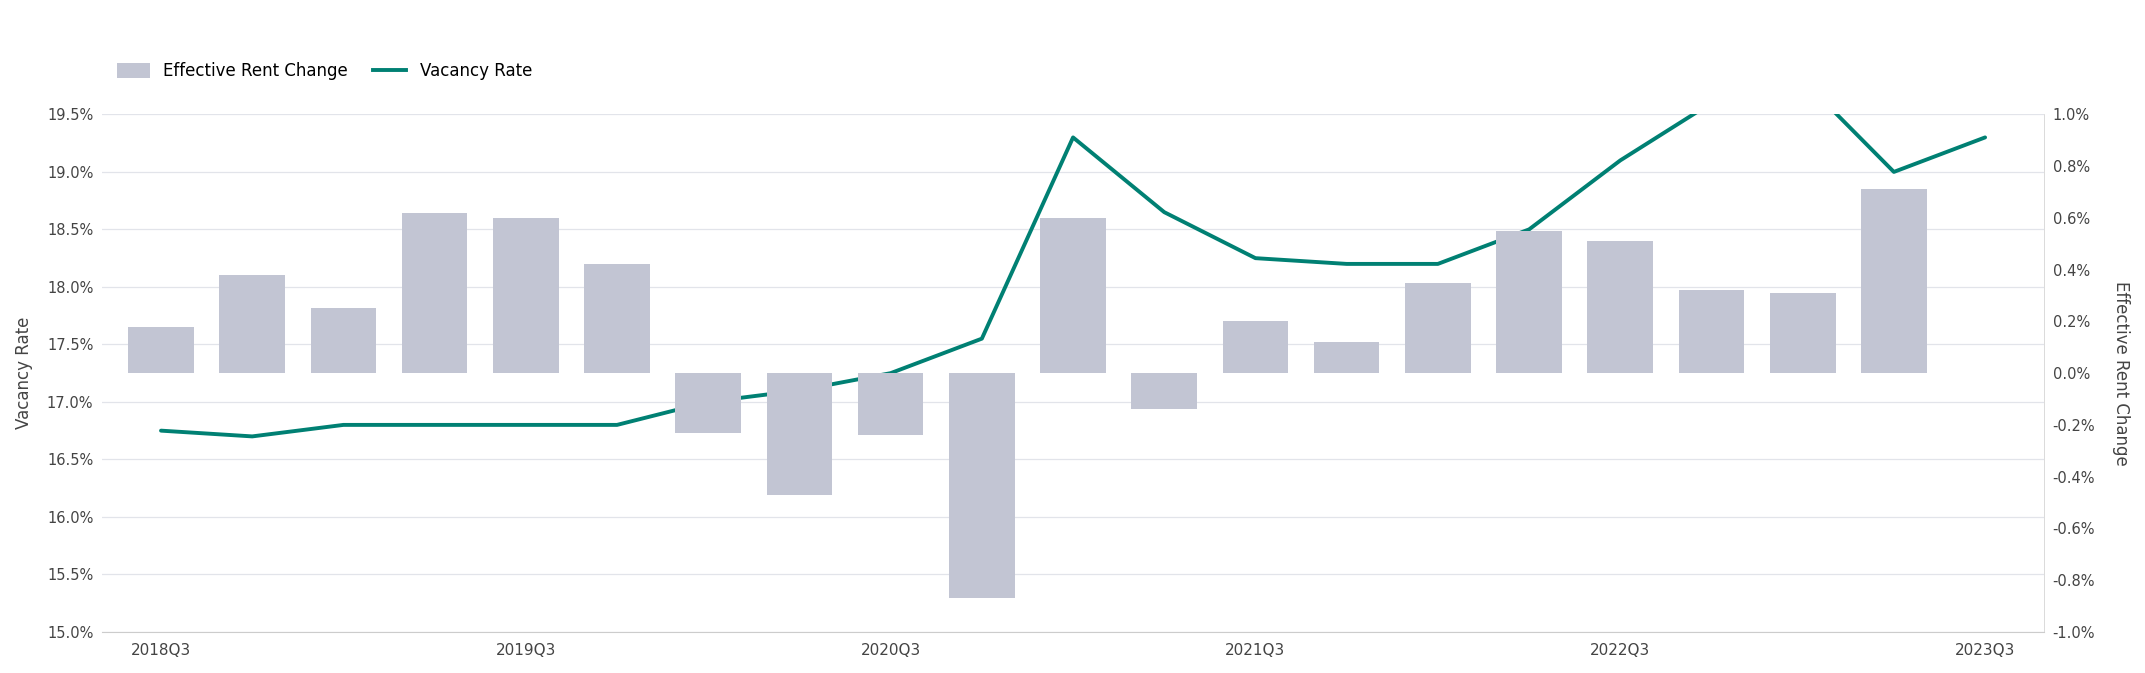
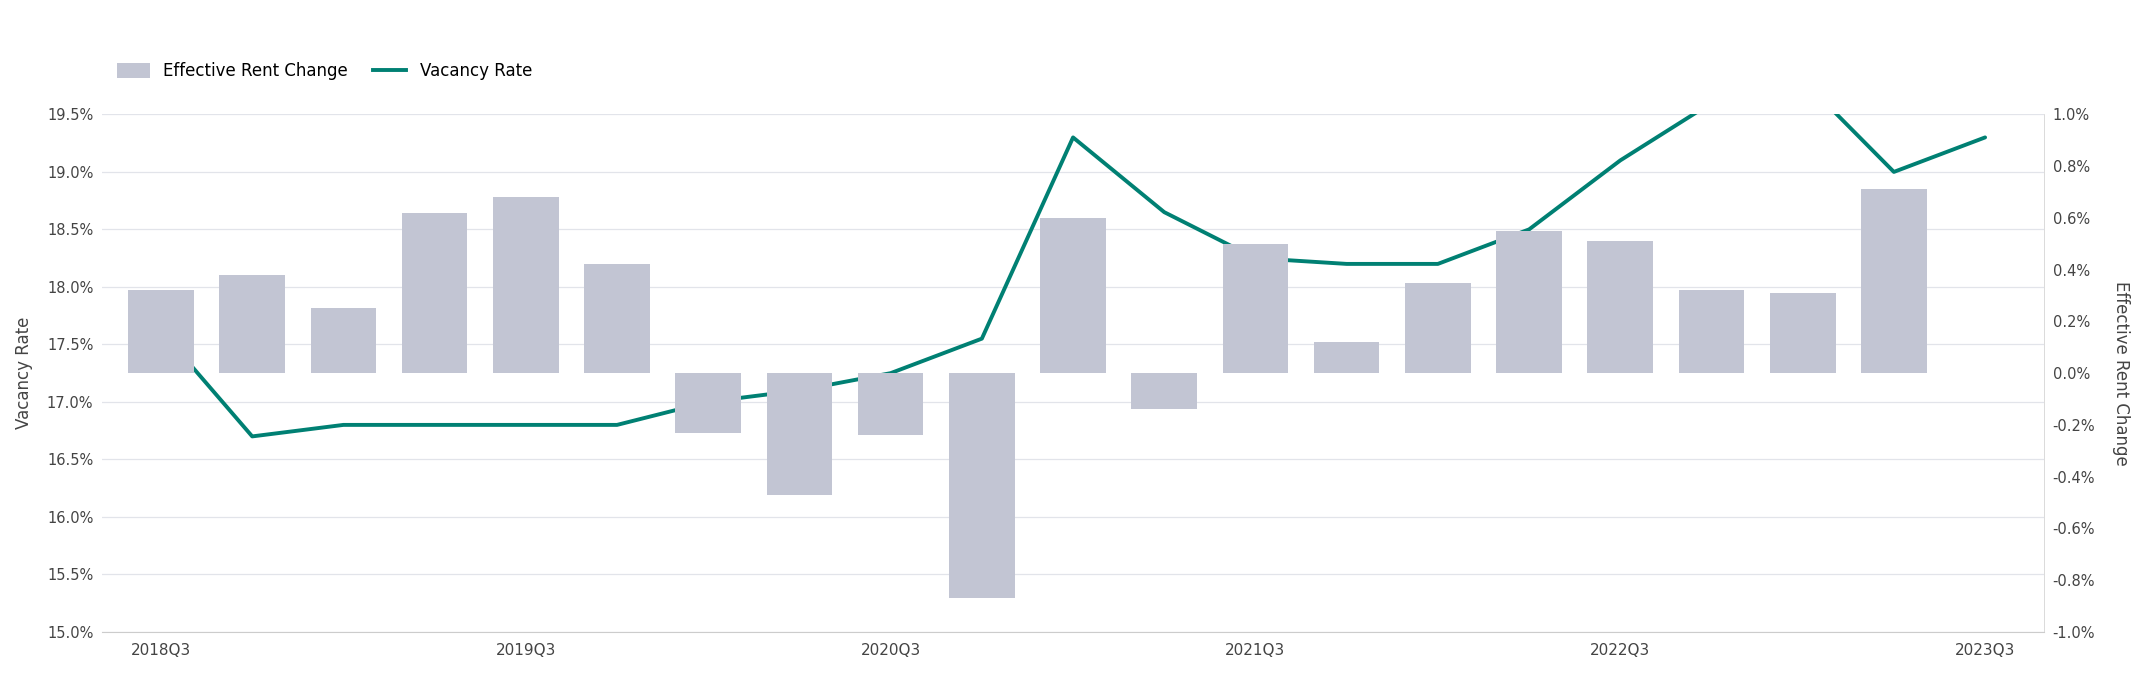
Vacancy Rate/2018Q3: 16.75% -> 17.62%
Effective Rent Change/2018Q3: 0.18% -> 0.32%
Effective Rent Change/2019Q3: 0.60% -> 0.68%
Effective Rent Change/2021Q3: 0.20% -> 0.50%
